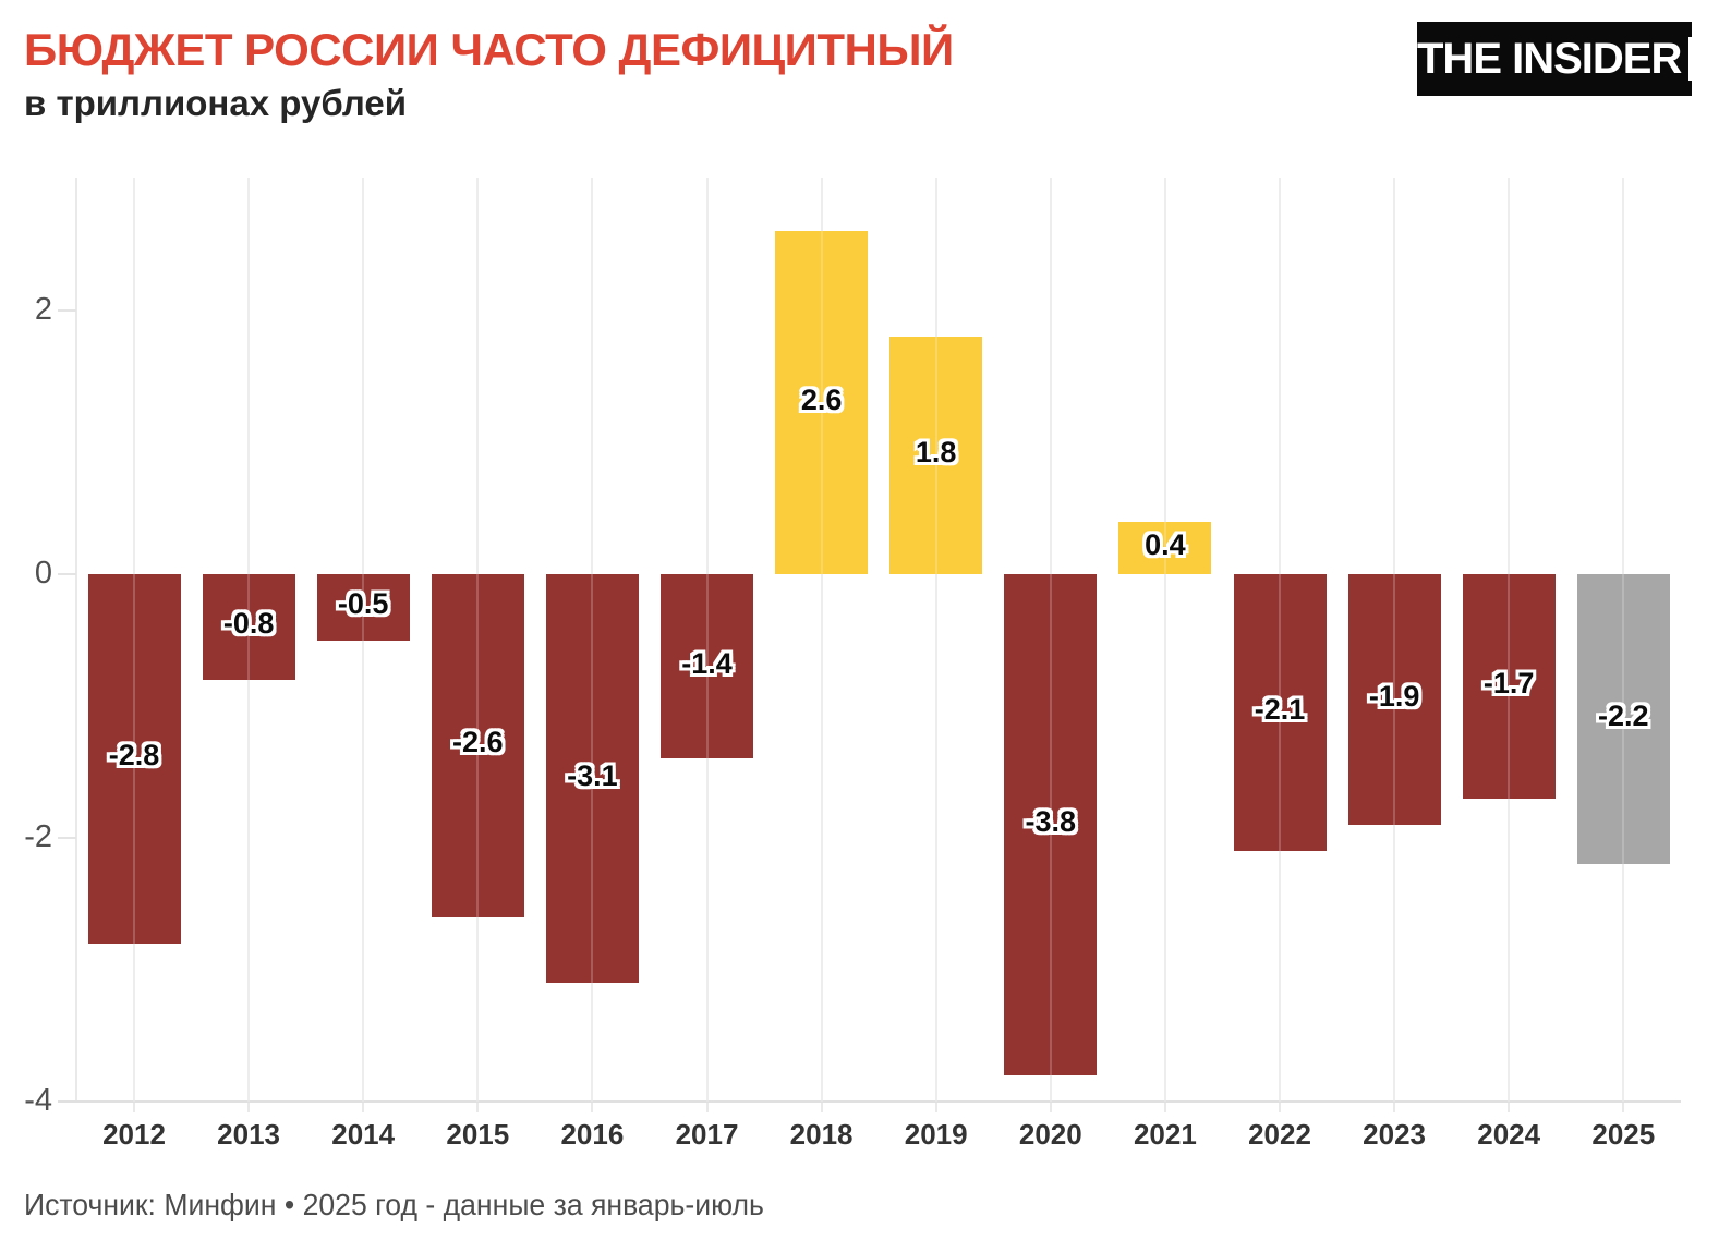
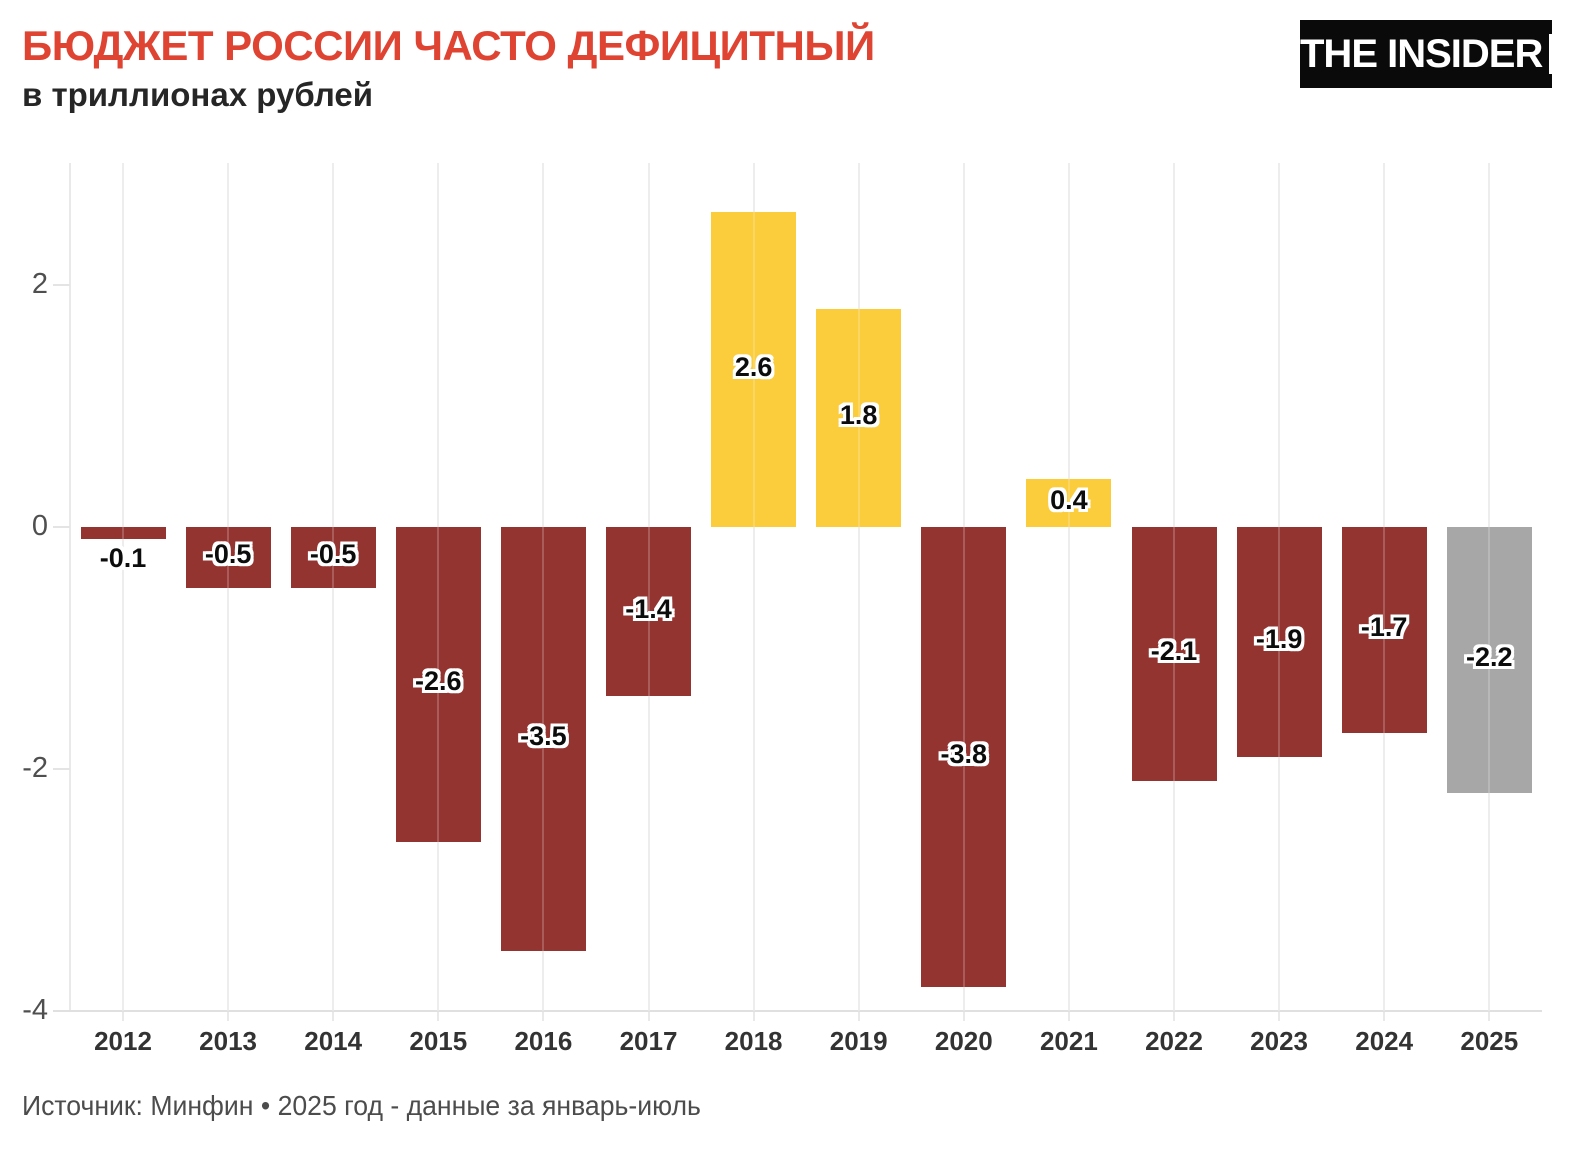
2012: -2.8 -> -0.1
2013: -0.8 -> -0.5
2016: -3.1 -> -3.5
